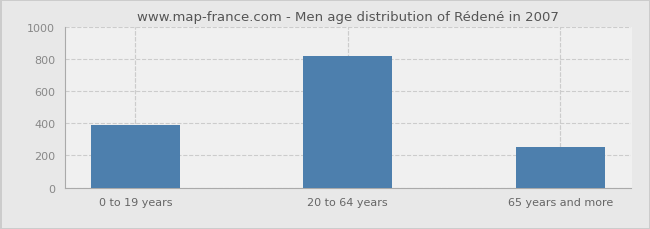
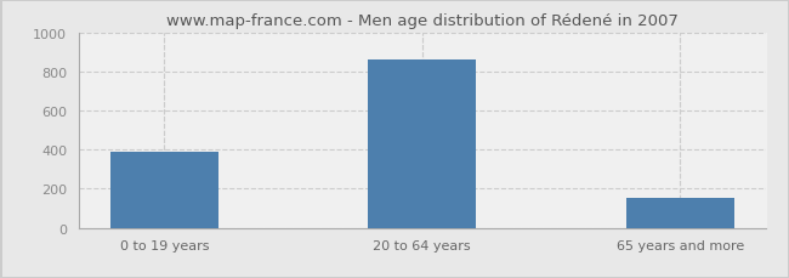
20 to 64 years: 820 -> 860
65 years and more: 250 -> 160
